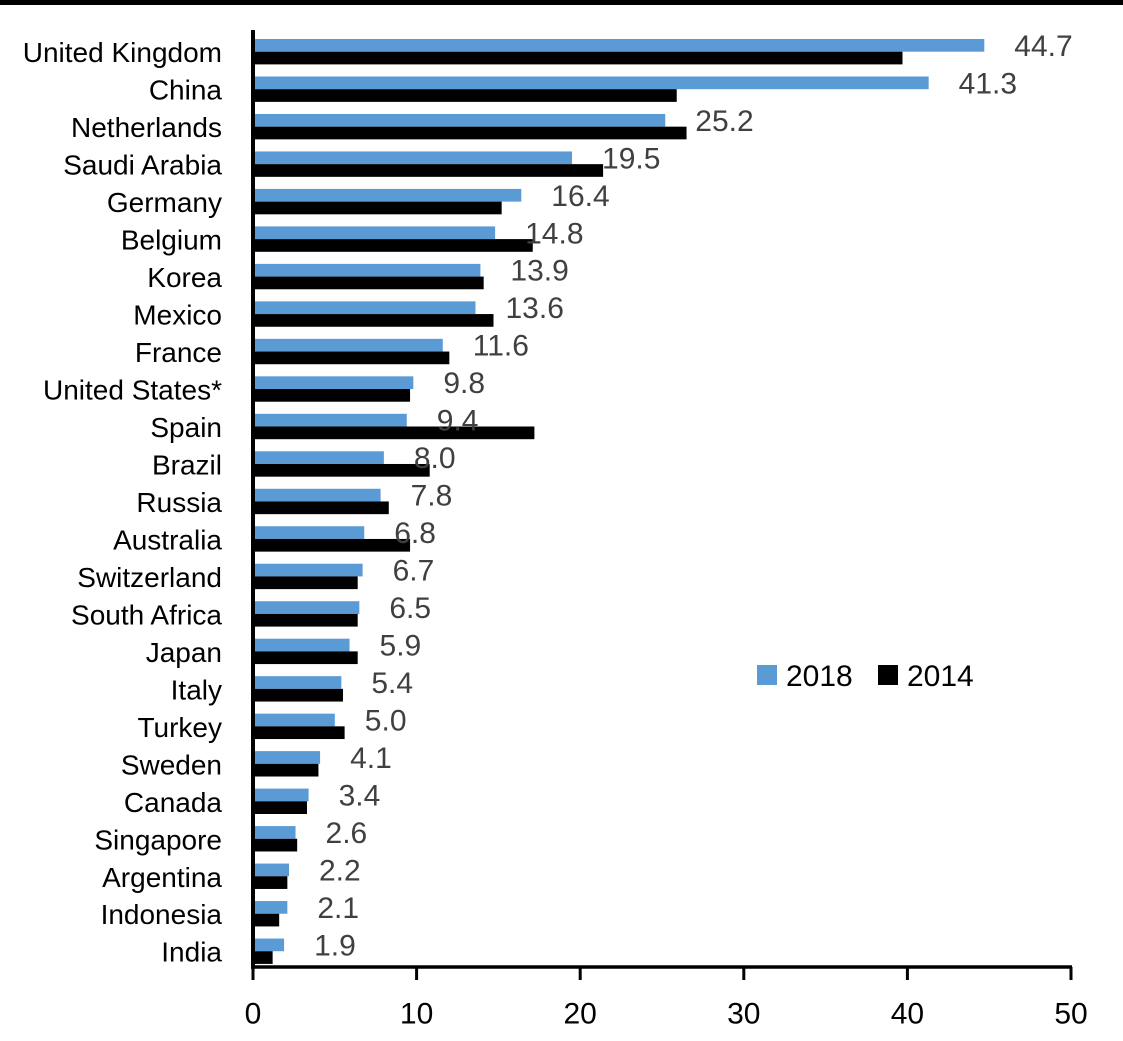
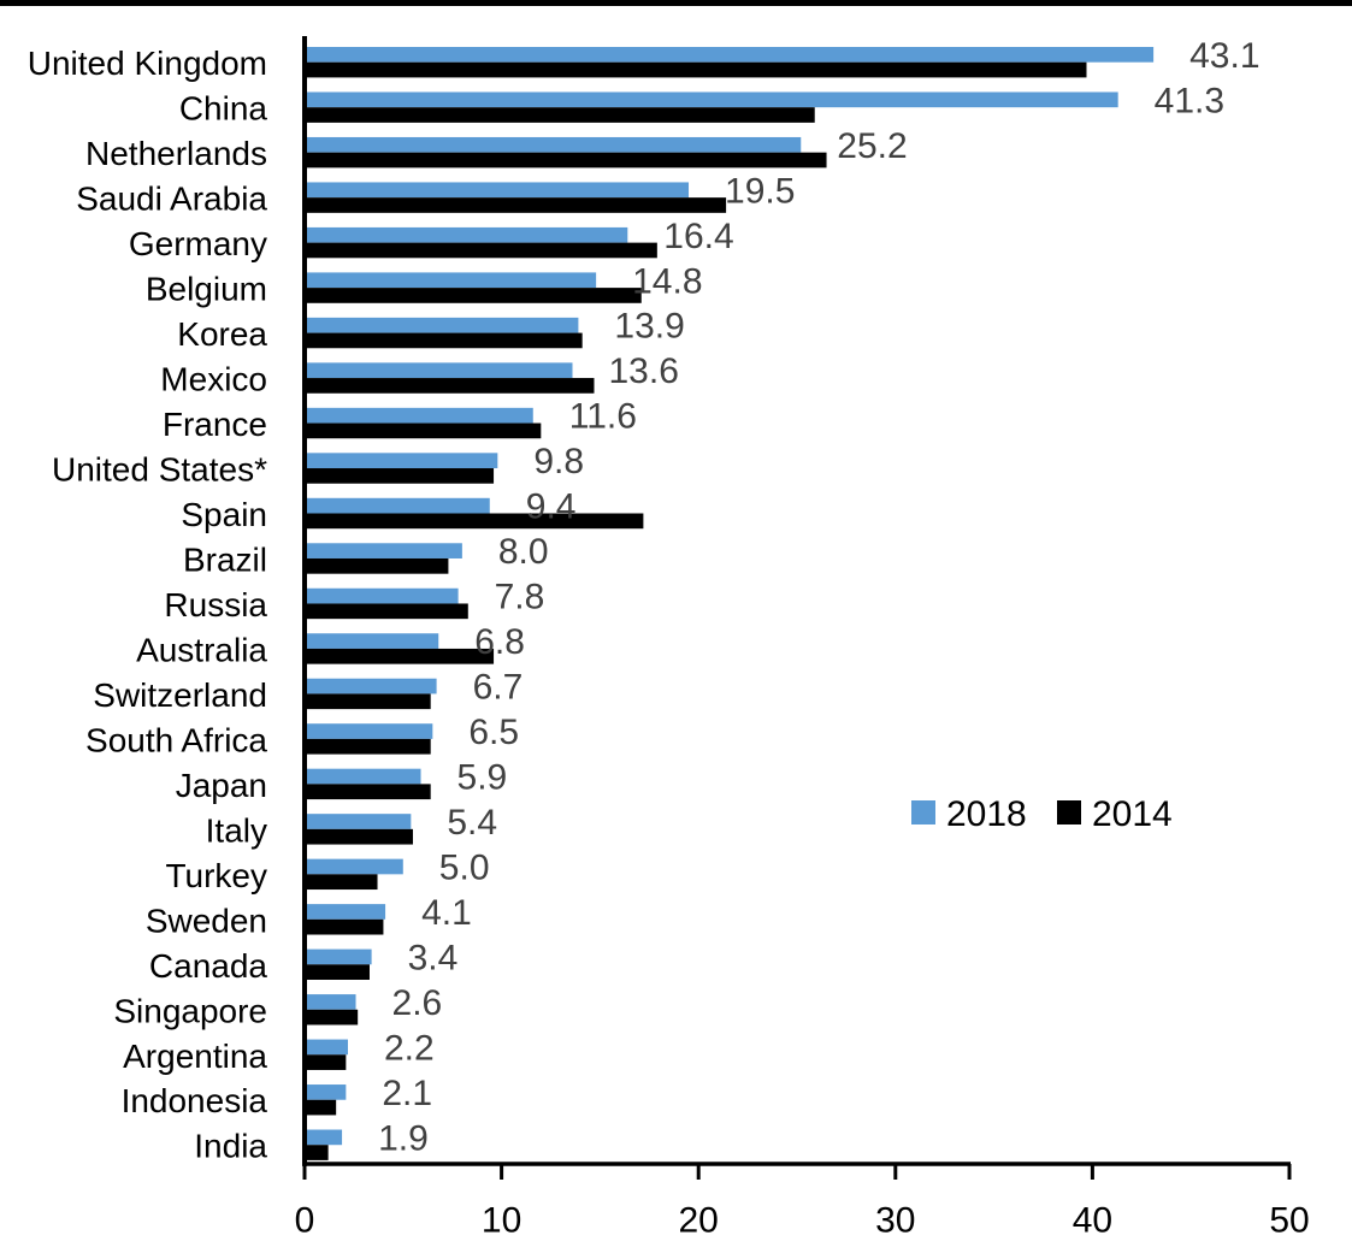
2018/United Kingdom: 44.7 -> 43.1
2014/Germany: 15.2 -> 17.9
2014/Brazil: 10.8 -> 7.3
2014/Turkey: 5.6 -> 3.7
